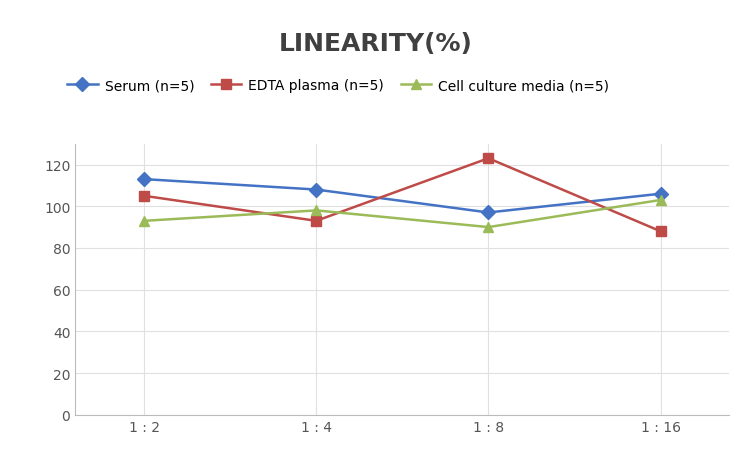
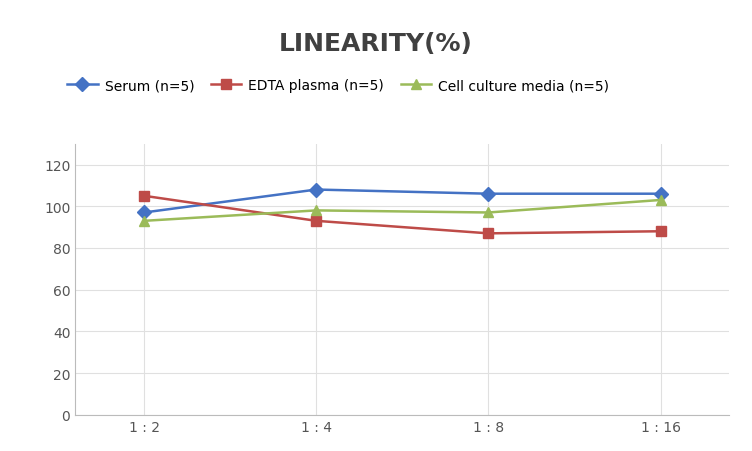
Serum (n=5)/1 : 2: 113 -> 97
Serum (n=5)/1 : 8: 97 -> 106
EDTA plasma (n=5)/1 : 8: 123 -> 87
Cell culture media (n=5)/1 : 8: 90 -> 97
